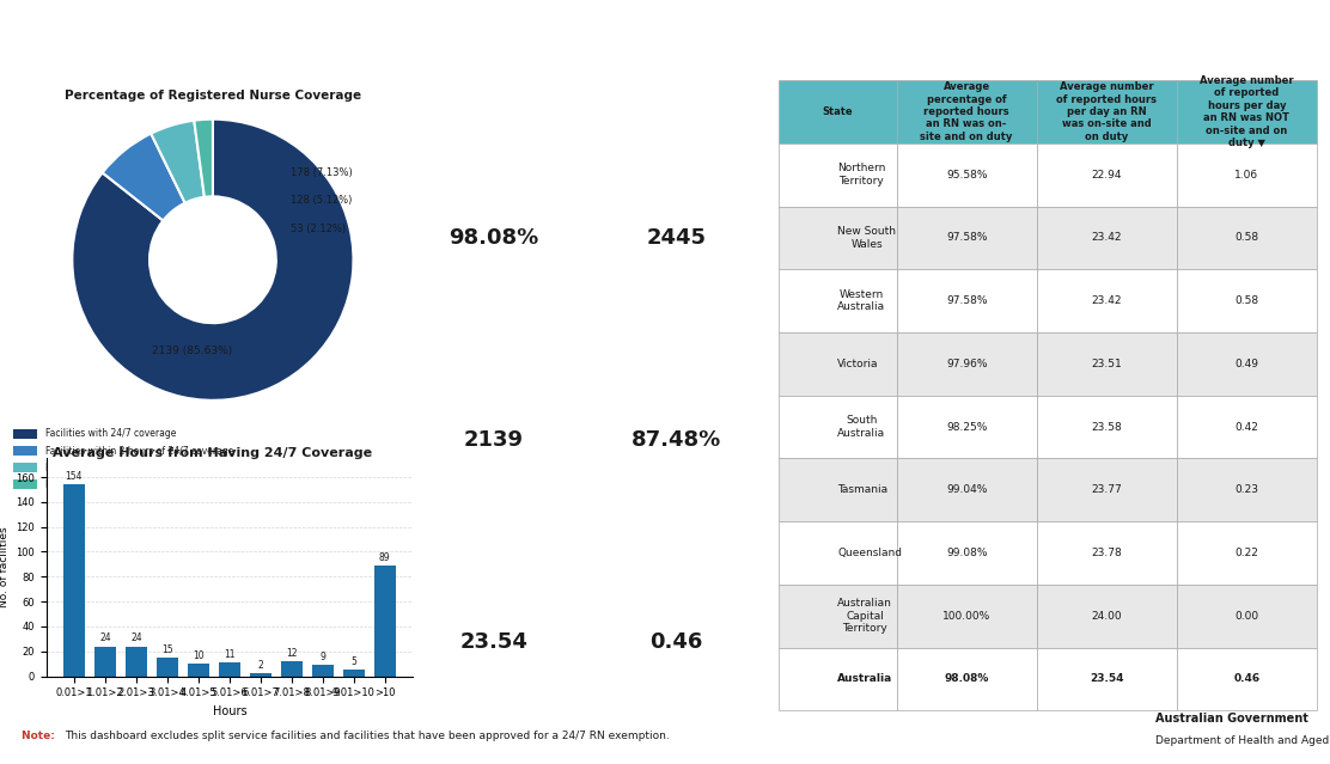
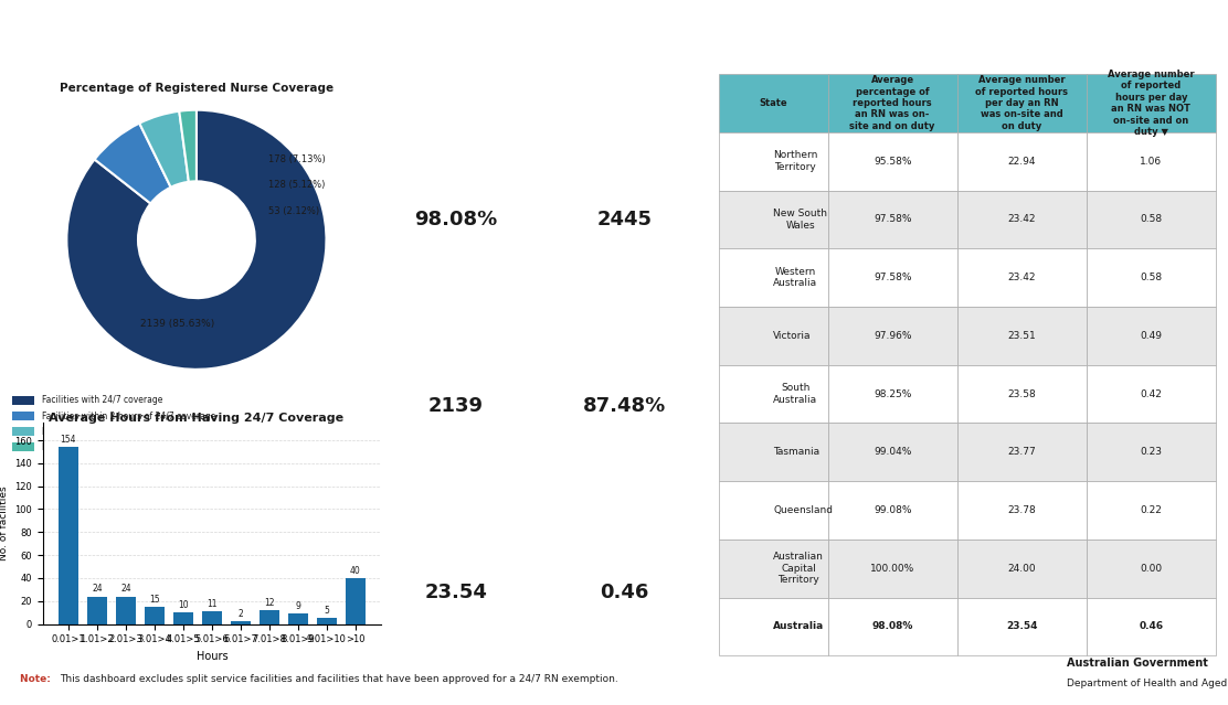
>10: 89 -> 40
